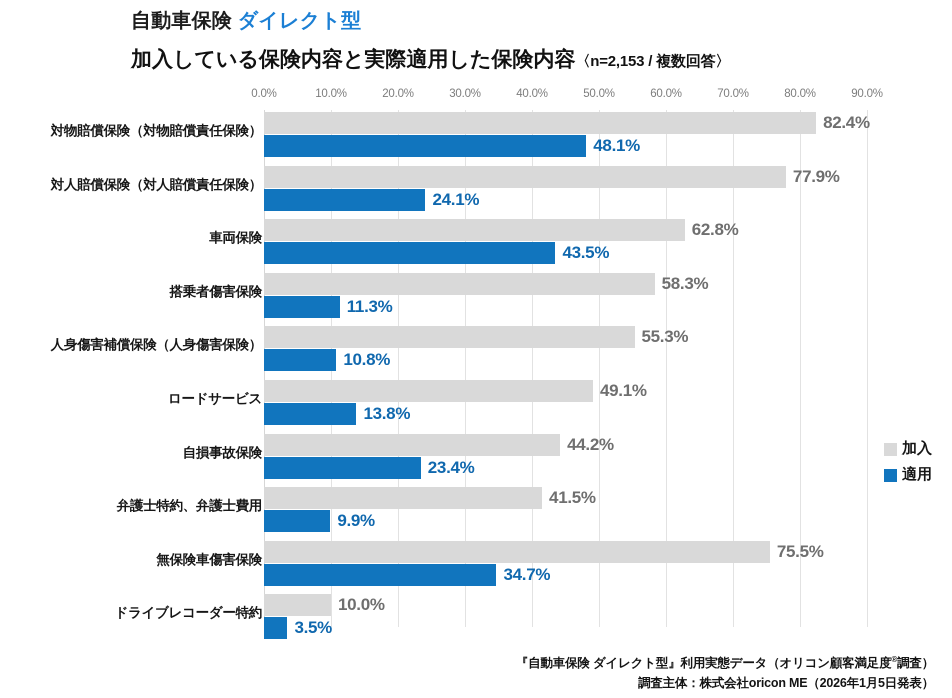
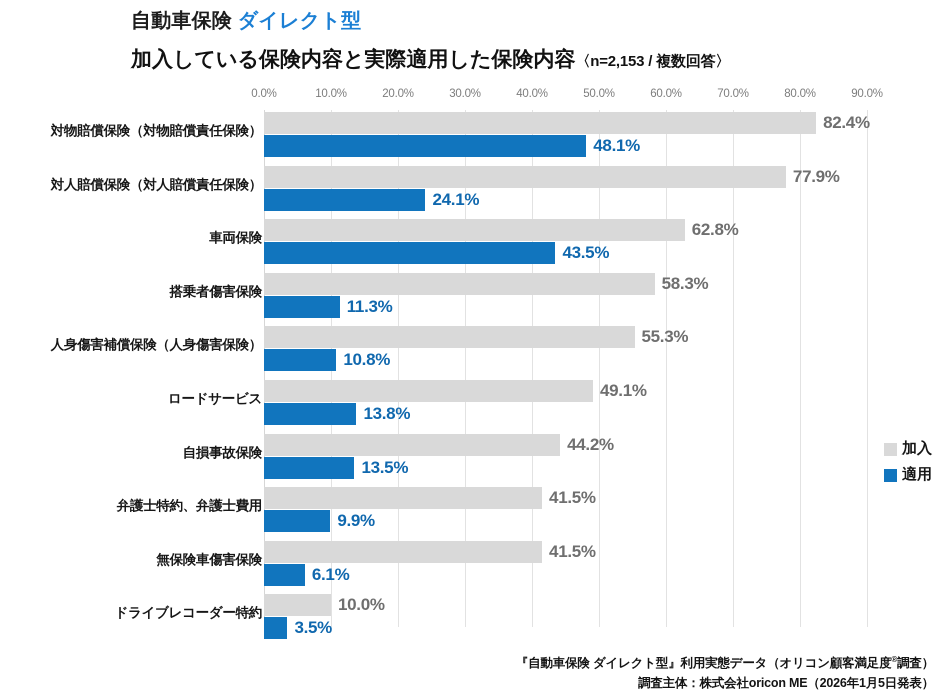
適用/自損事故保険: 23.4% -> 13.5%
加入/無保険車傷害保険: 75.5% -> 41.5%
適用/無保険車傷害保険: 34.7% -> 6.1%
